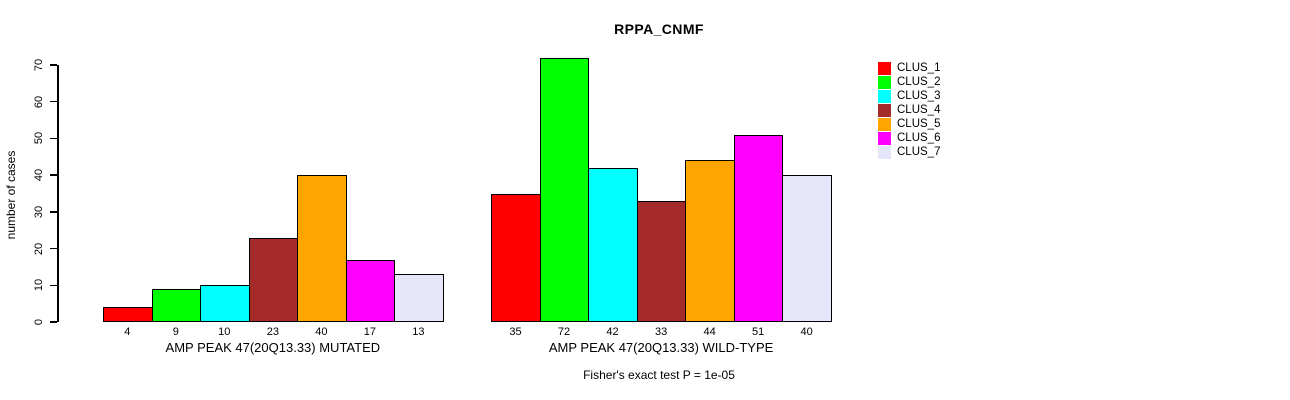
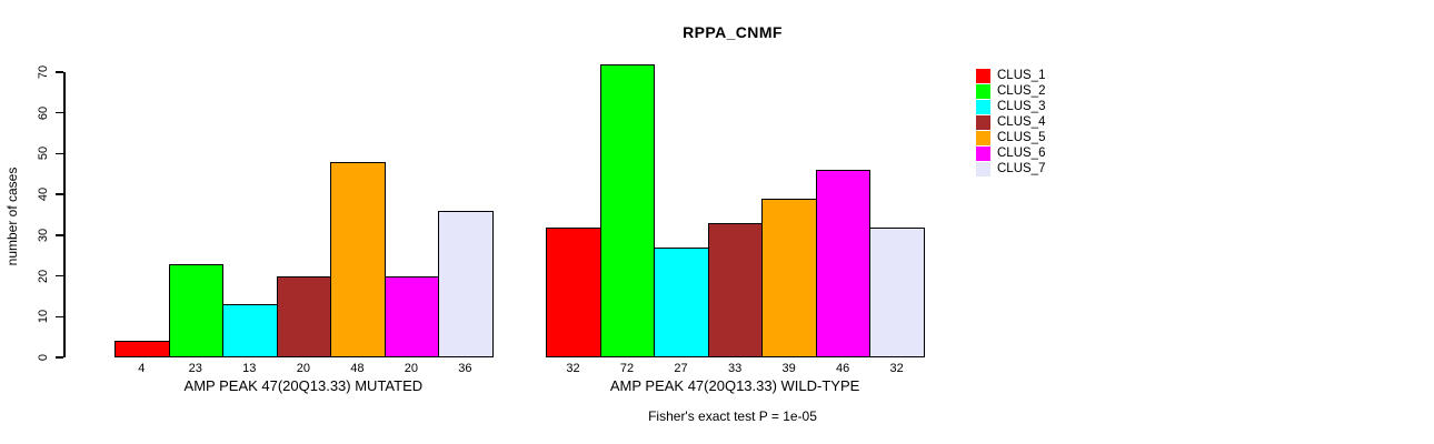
CLUS_2/AMP PEAK 47(20Q13.33) MUTATED: 9 -> 23
CLUS_3/AMP PEAK 47(20Q13.33) MUTATED: 10 -> 13
CLUS_4/AMP PEAK 47(20Q13.33) MUTATED: 23 -> 20
CLUS_5/AMP PEAK 47(20Q13.33) MUTATED: 40 -> 48
CLUS_6/AMP PEAK 47(20Q13.33) MUTATED: 17 -> 20
CLUS_7/AMP PEAK 47(20Q13.33) MUTATED: 13 -> 36
CLUS_1/AMP PEAK 47(20Q13.33) WILD-TYPE: 35 -> 32
CLUS_3/AMP PEAK 47(20Q13.33) WILD-TYPE: 42 -> 27
CLUS_5/AMP PEAK 47(20Q13.33) WILD-TYPE: 44 -> 39
CLUS_6/AMP PEAK 47(20Q13.33) WILD-TYPE: 51 -> 46
CLUS_7/AMP PEAK 47(20Q13.33) WILD-TYPE: 40 -> 32
